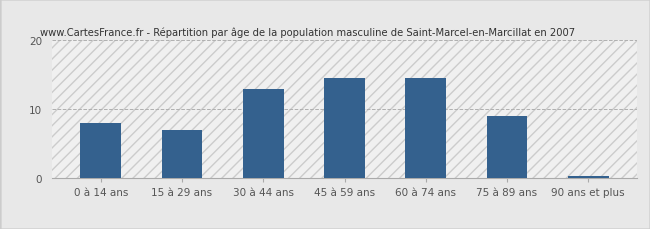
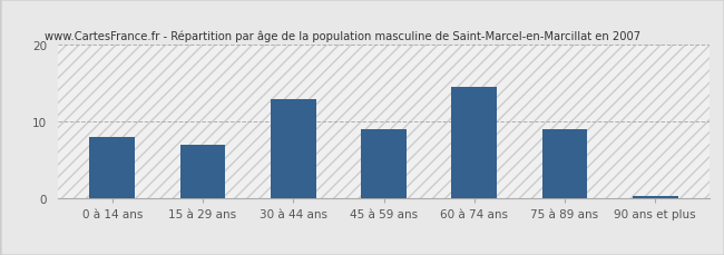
45 à 59 ans: 14.5 -> 9.0
